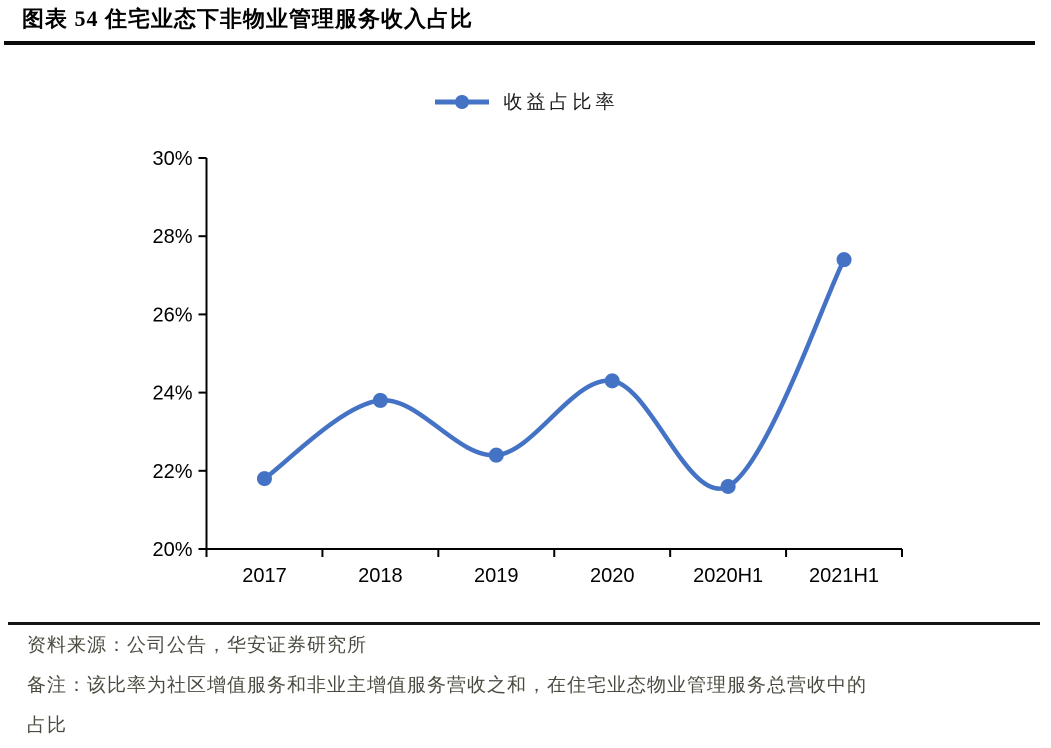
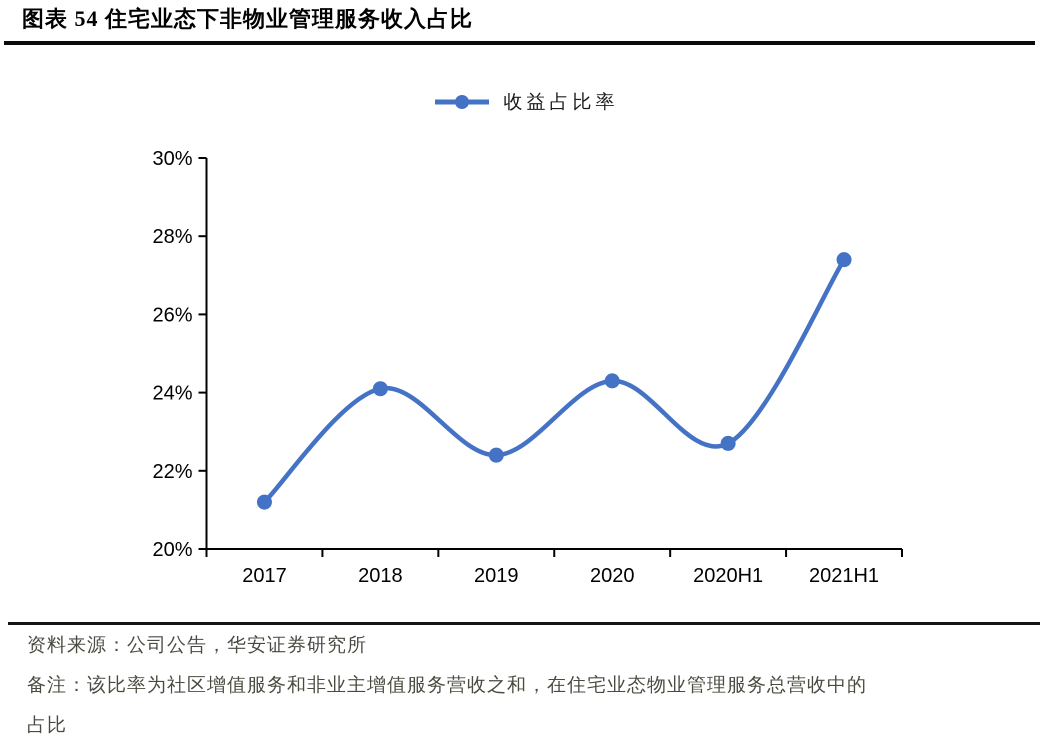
2017: 21.8% -> 21.2%
2018: 23.8% -> 24.1%
2020H1: 21.6% -> 22.7%
